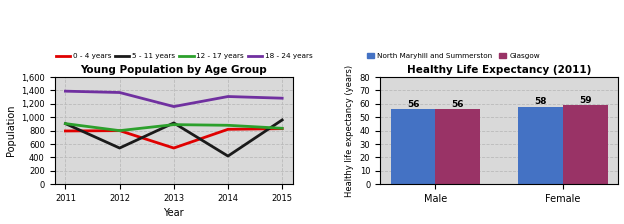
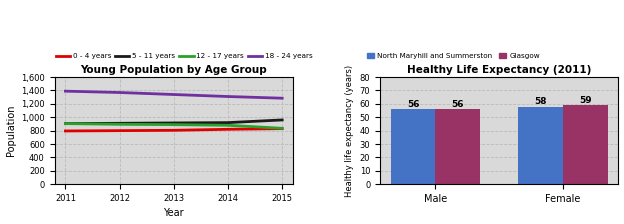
Young Population by Age Group/5 - 11 years/2012: 540 -> 910
Young Population by Age Group/12 - 17 years/2012: 800 -> 900
Young Population by Age Group/0 - 4 years/2013: 540 -> 800
Young Population by Age Group/18 - 24 years/2013: 1,160 -> 1,340
Young Population by Age Group/5 - 11 years/2014: 420 -> 920
